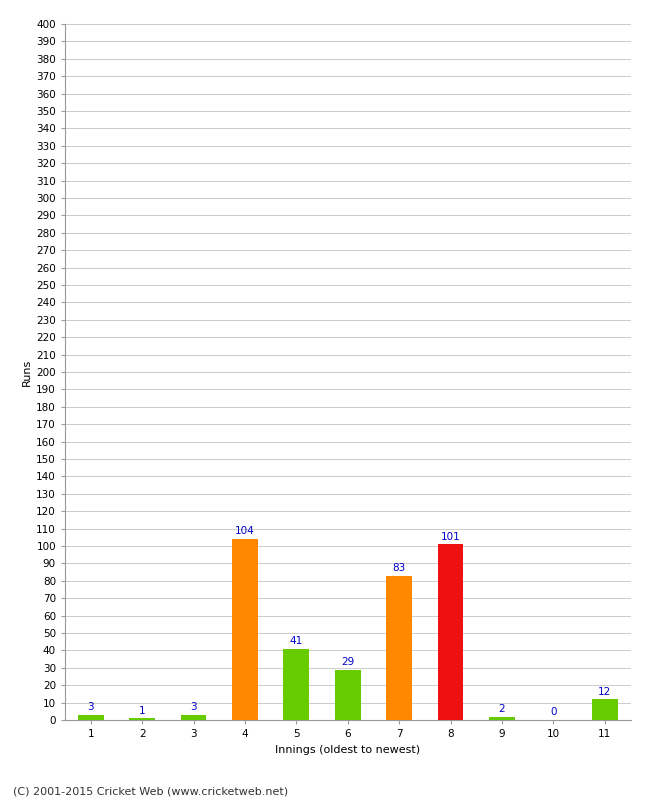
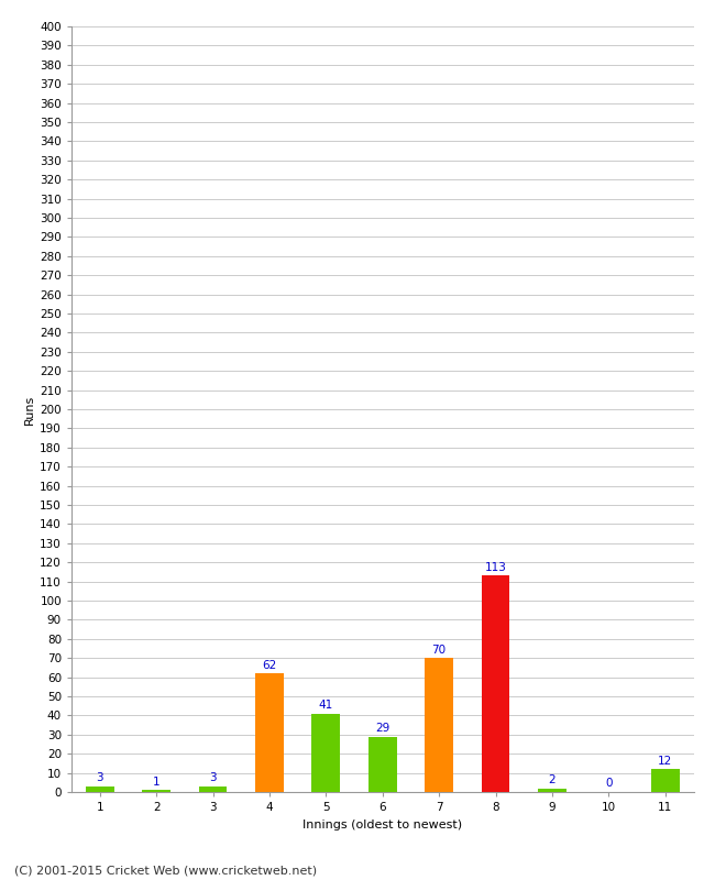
4: 104 -> 62
7: 83 -> 70
8: 101 -> 113
